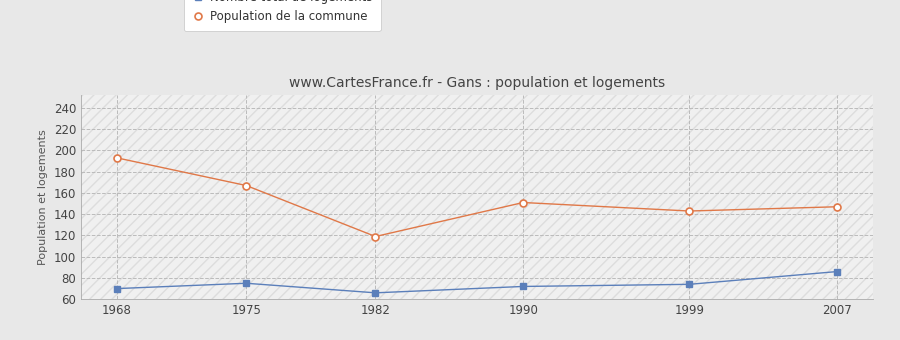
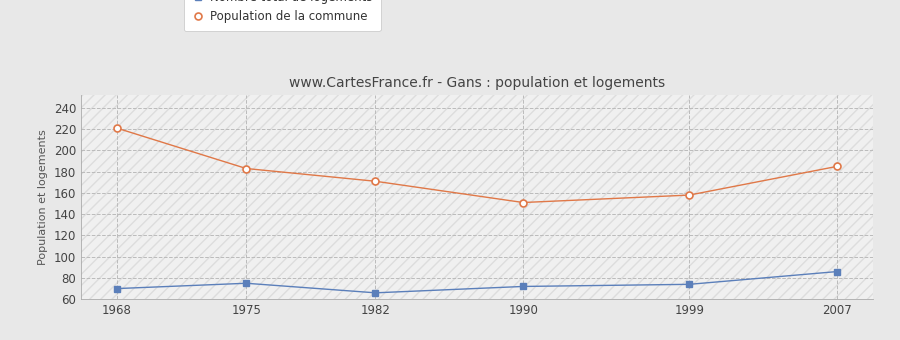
Population de la commune/1968: 193 -> 221
Population de la commune/1975: 167 -> 183
Population de la commune/1982: 119 -> 171
Population de la commune/1999: 143 -> 158
Population de la commune/2007: 147 -> 185
